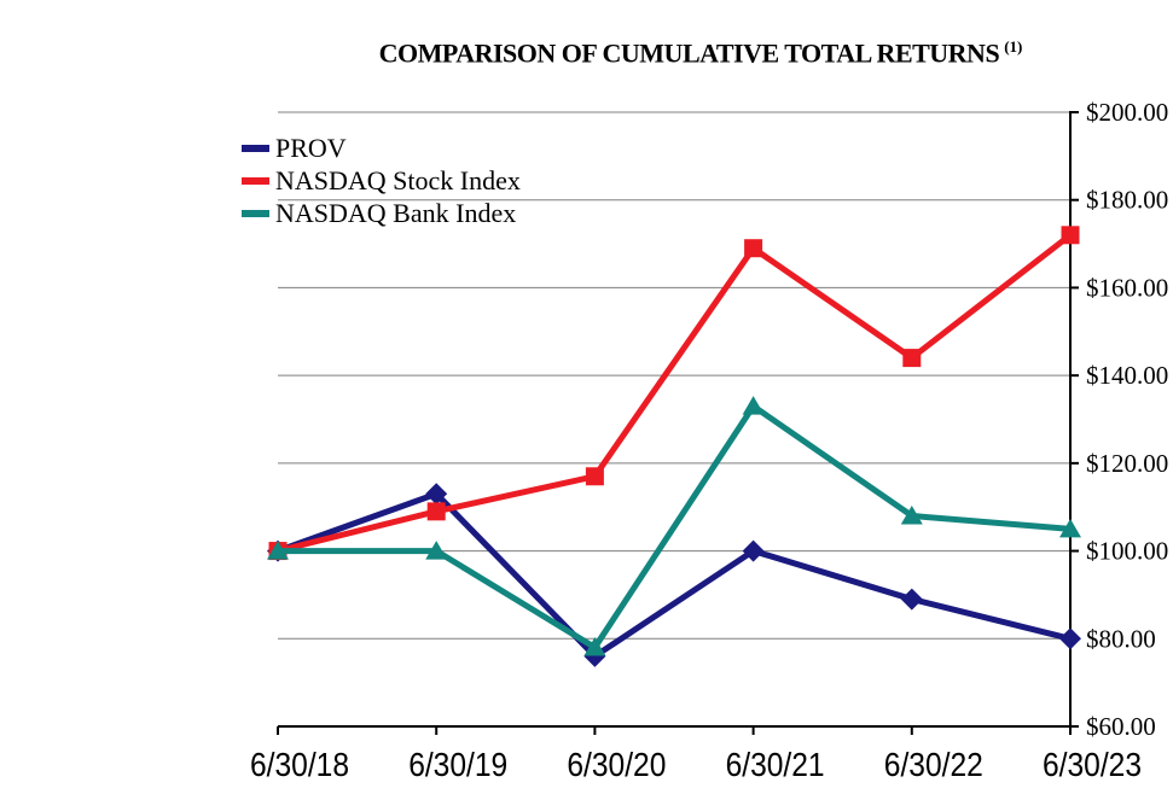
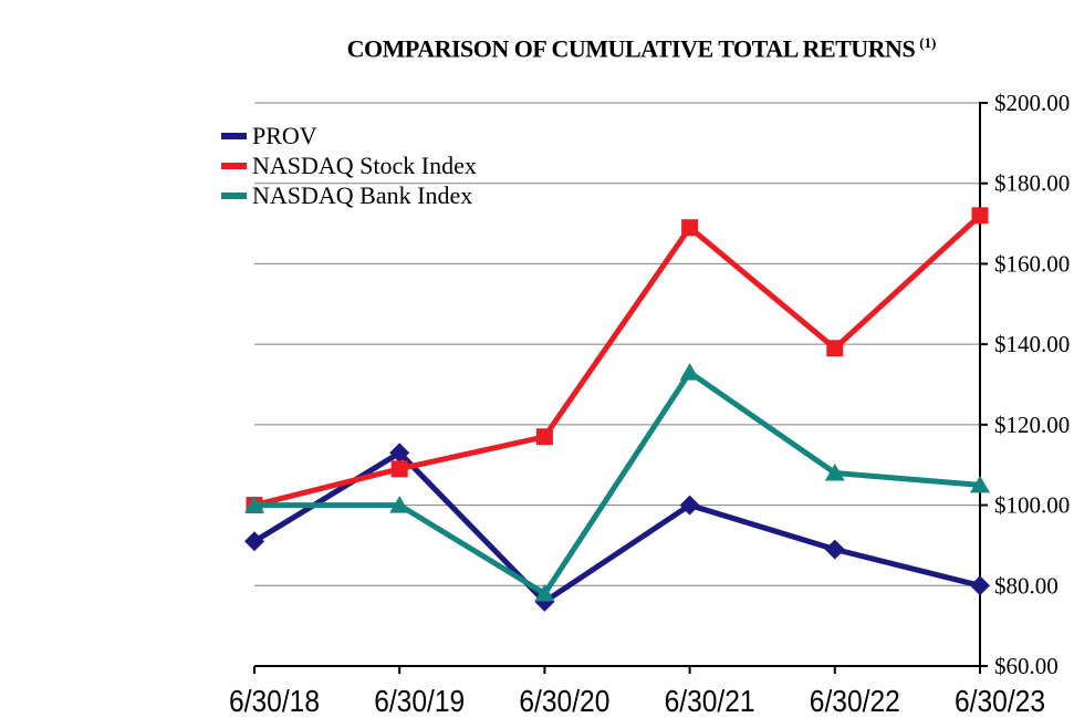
PROV/6/30/18: $100 -> $91
NASDAQ Stock Index/6/30/22: $144 -> $139
